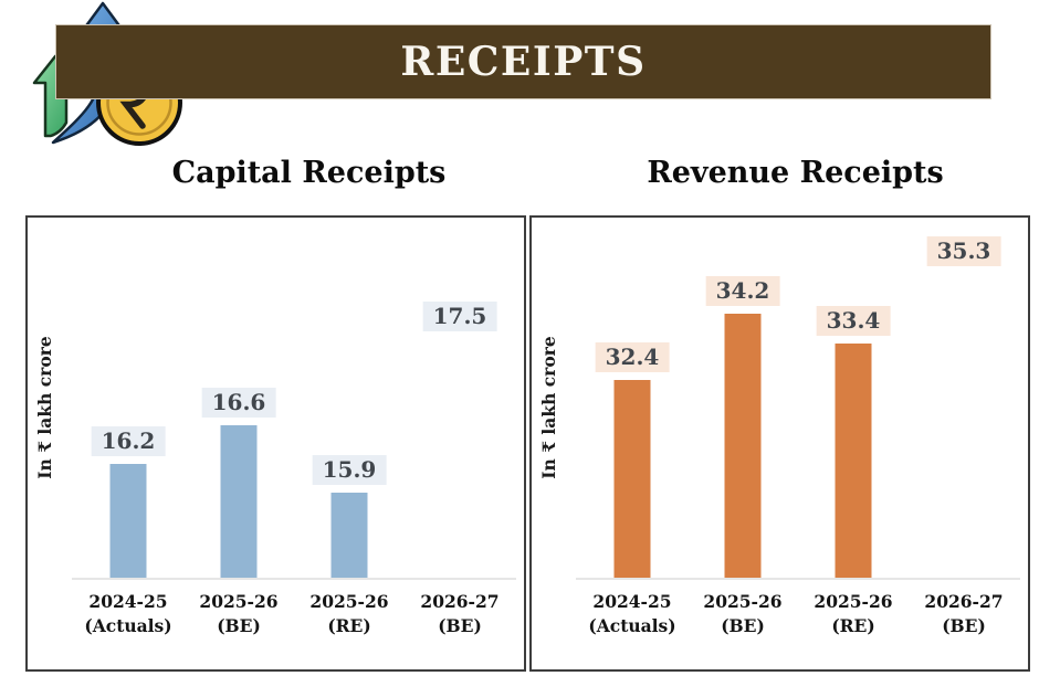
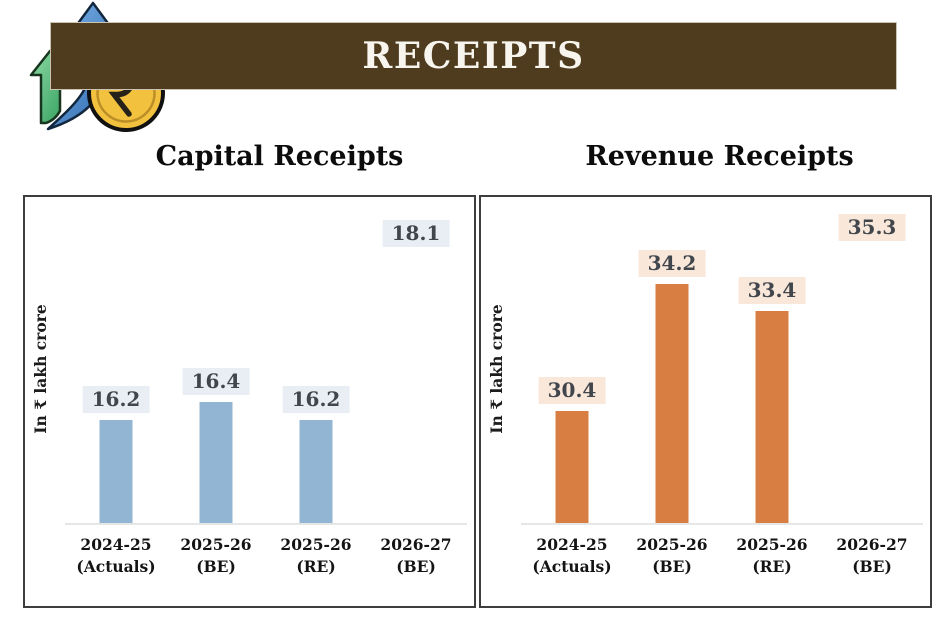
Capital Receipts/2025-26 (BE): 16.6 -> 16.4
Capital Receipts/2025-26 (RE): 15.9 -> 16.2
Capital Receipts/2026-27 (BE): 17.5 -> 18.1
Revenue Receipts/2024-25 (Actuals): 32.4 -> 30.4
